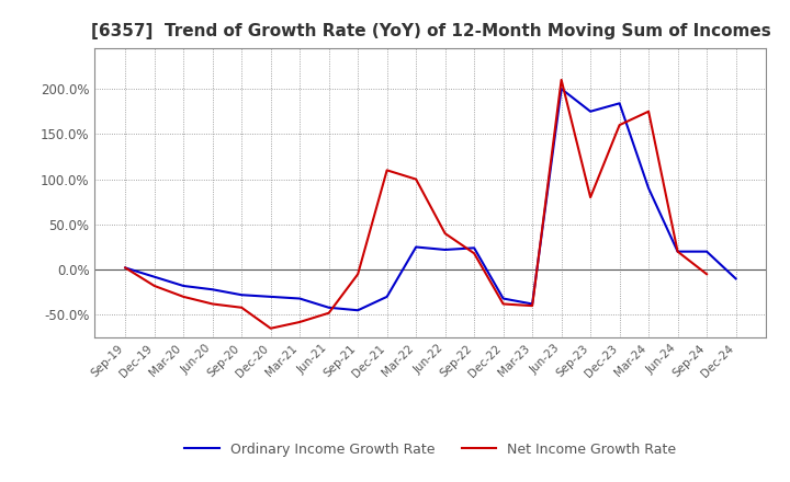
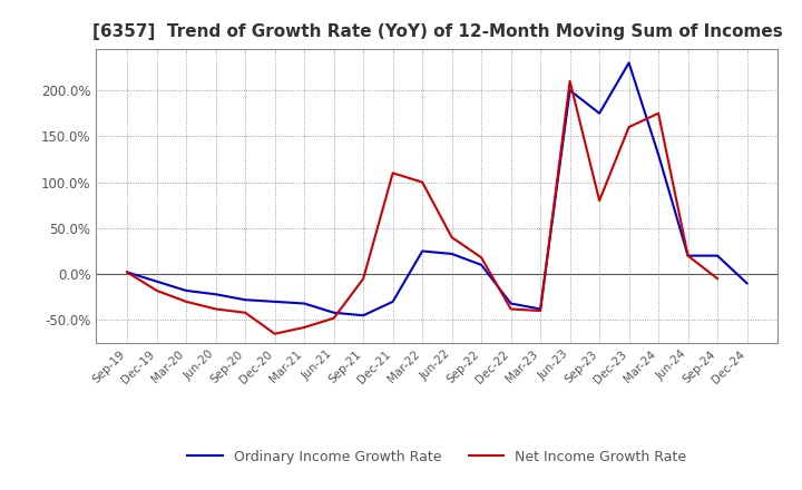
Ordinary Income Growth Rate/Sep-22: 24% -> 10%
Ordinary Income Growth Rate/Dec-23: 184% -> 230%
Ordinary Income Growth Rate/Mar-24: 90% -> 130%
